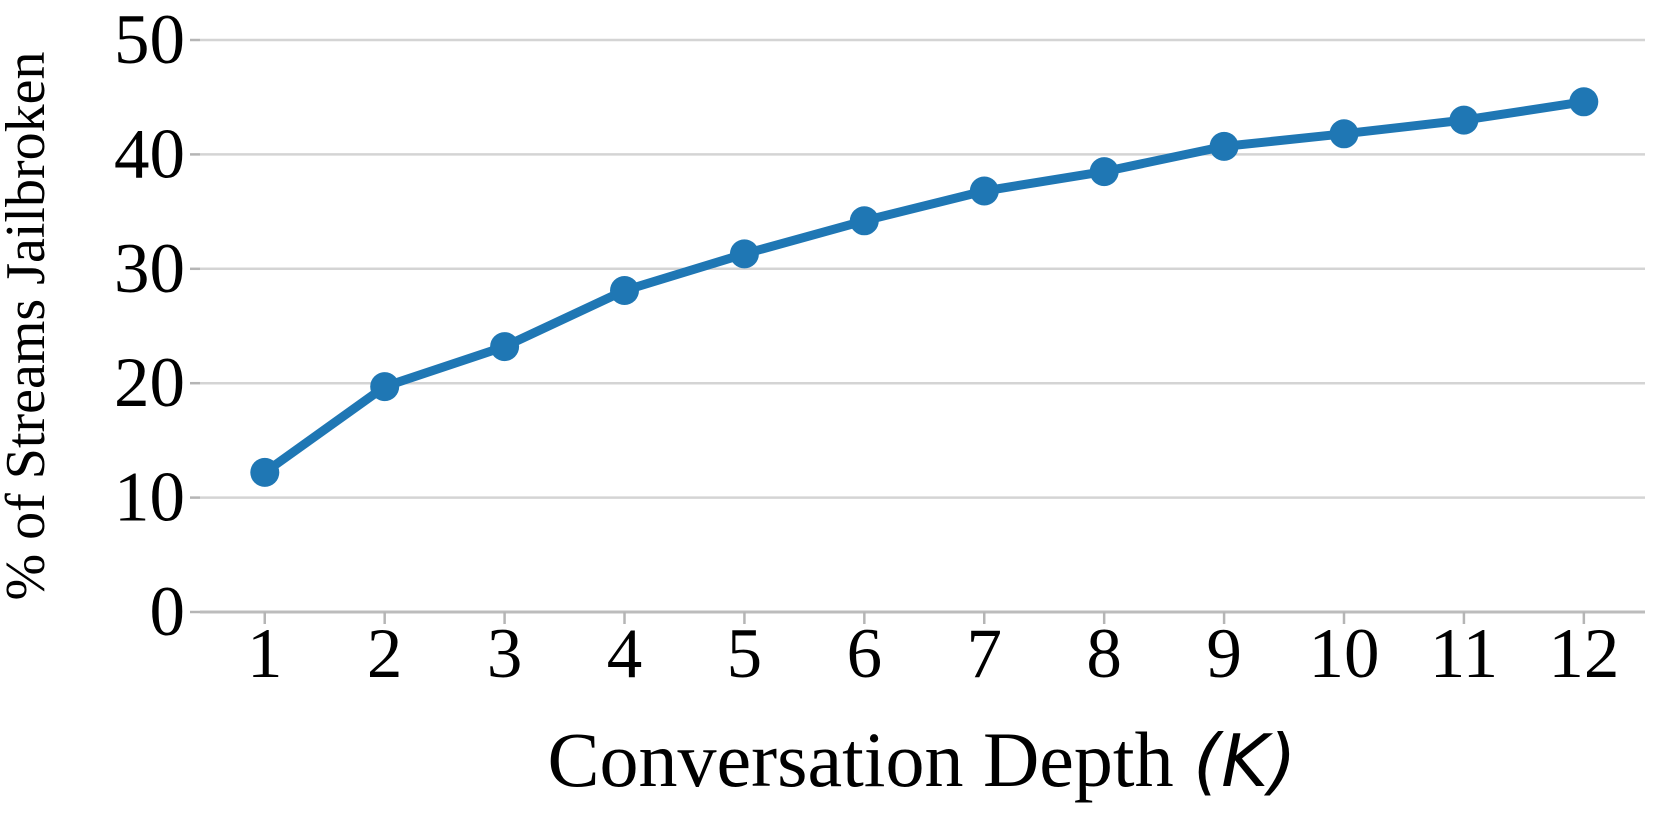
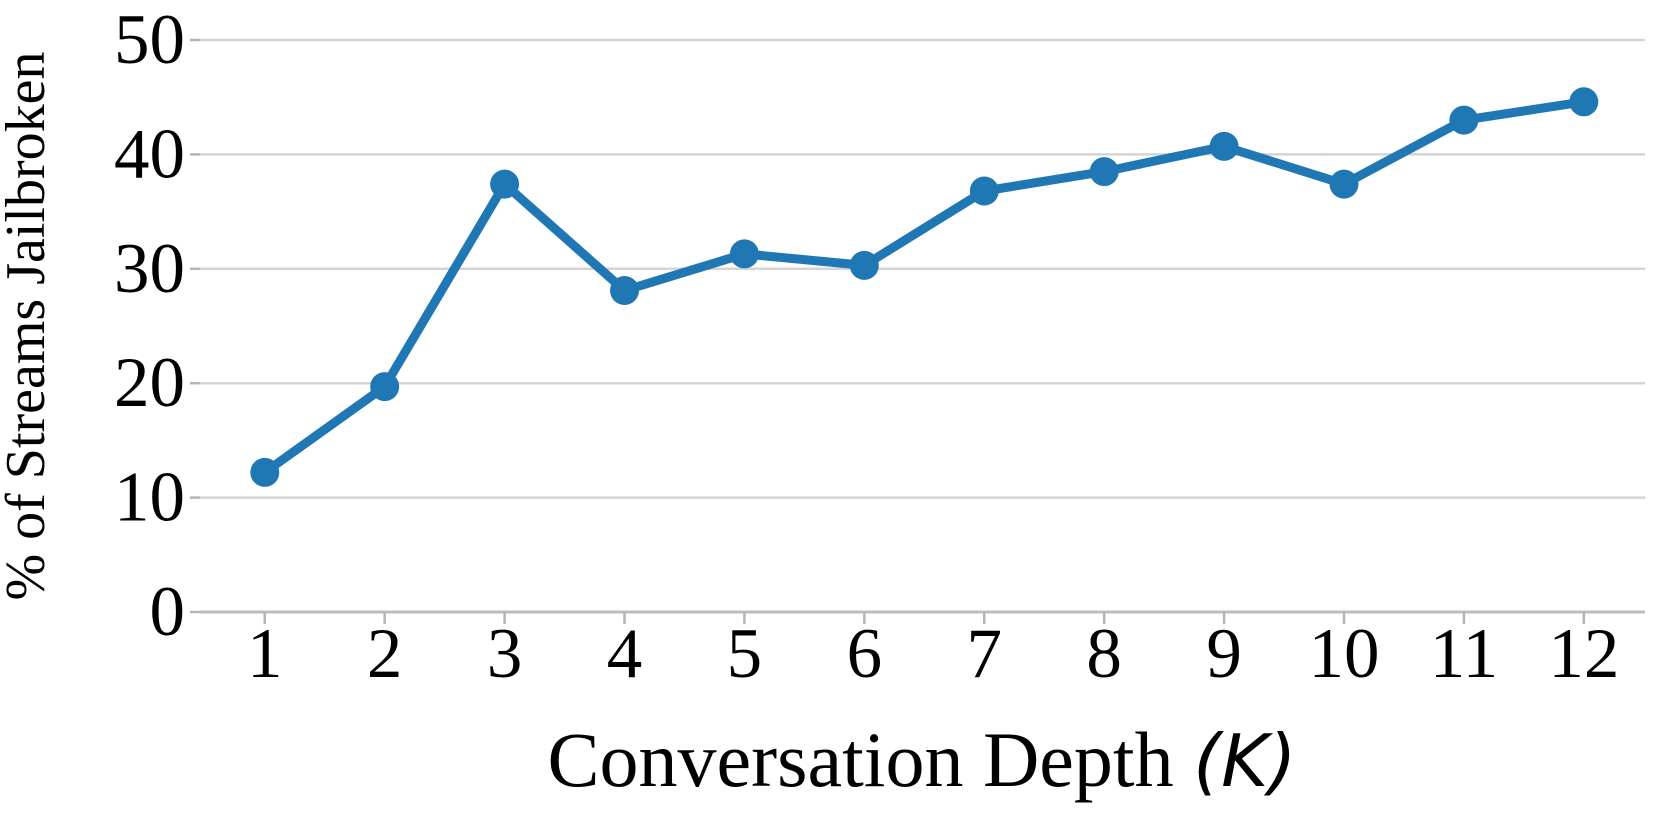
3: 23.2 -> 37.4
6: 34.2 -> 30.3
10: 41.8 -> 37.4
